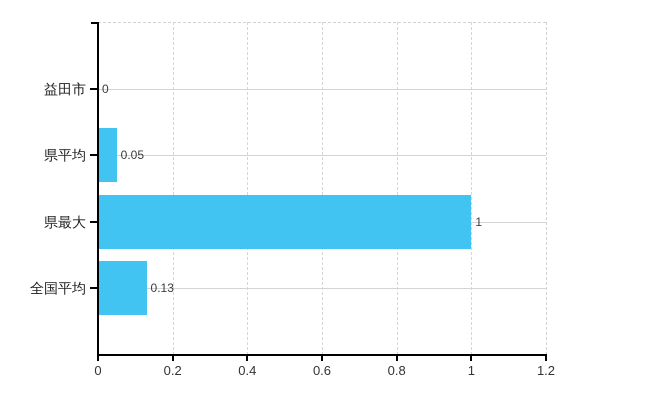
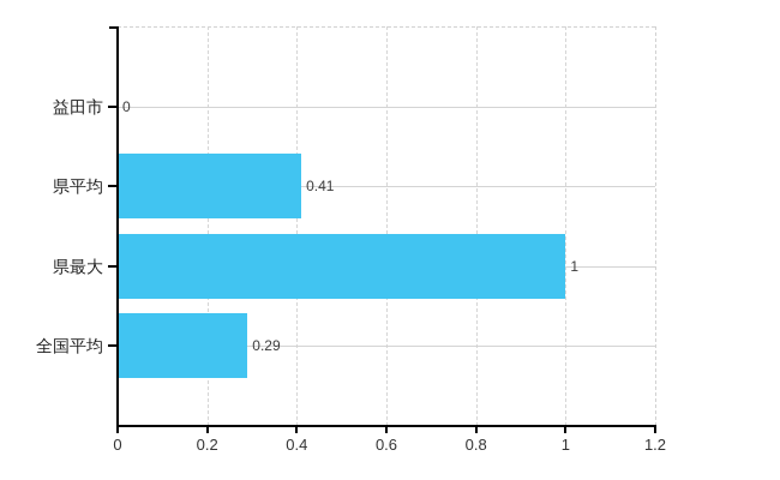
県平均: 0.05 -> 0.41
全国平均: 0.13 -> 0.29
